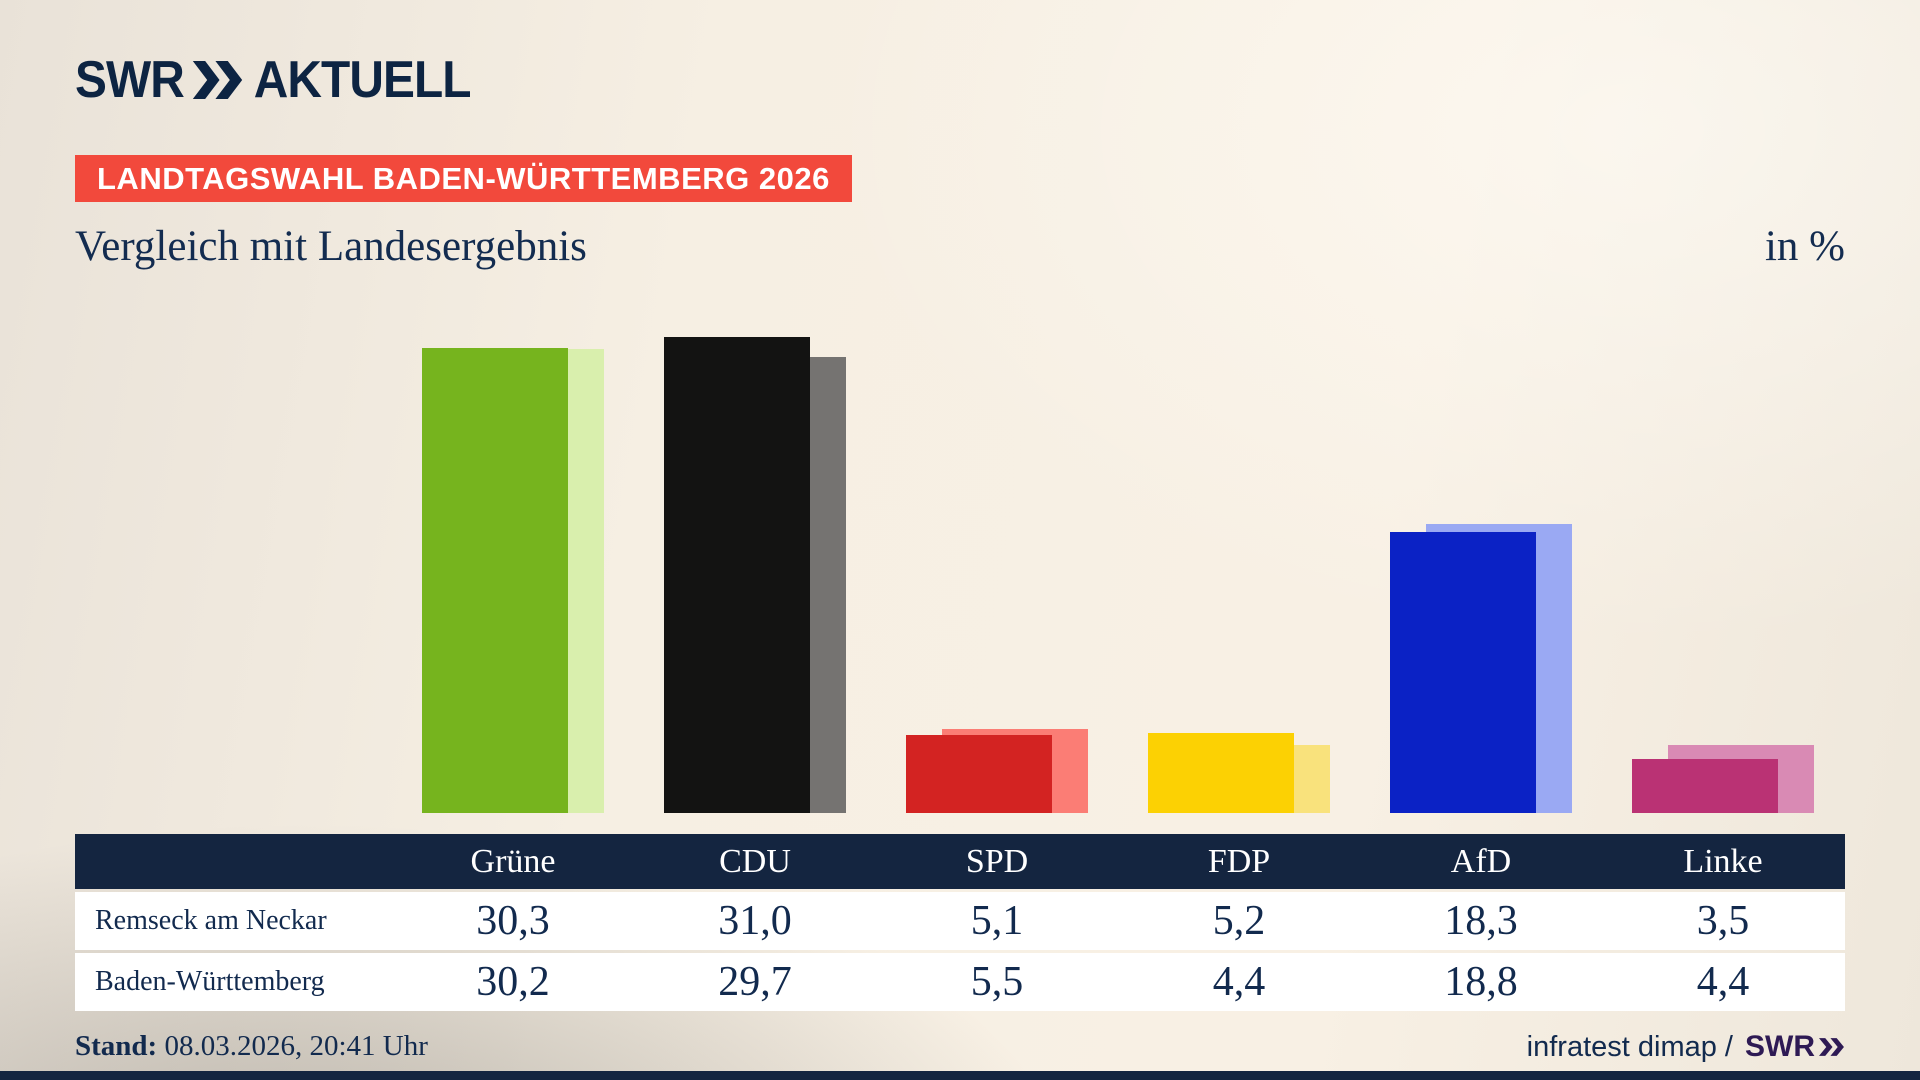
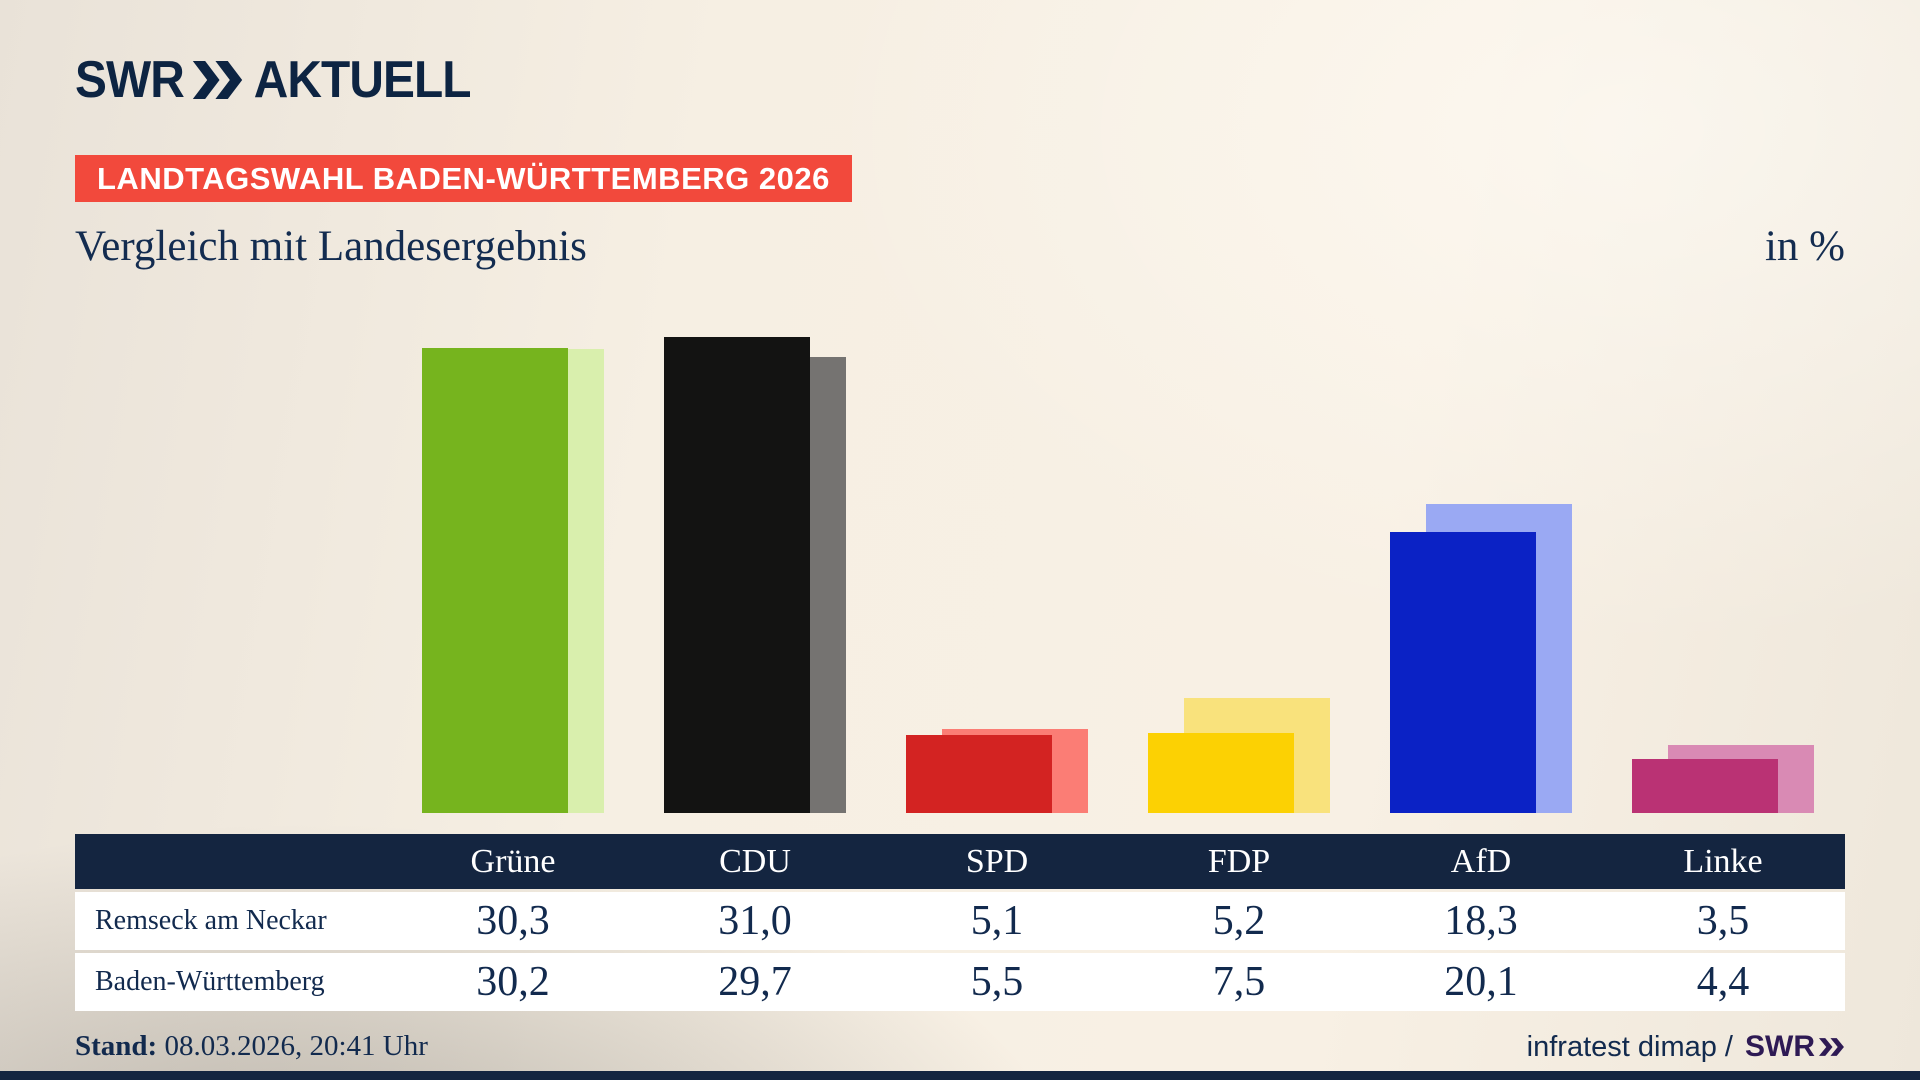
Baden-Württemberg/FDP: 4,4 -> 7,5
Baden-Württemberg/AfD: 18,8 -> 20,1
